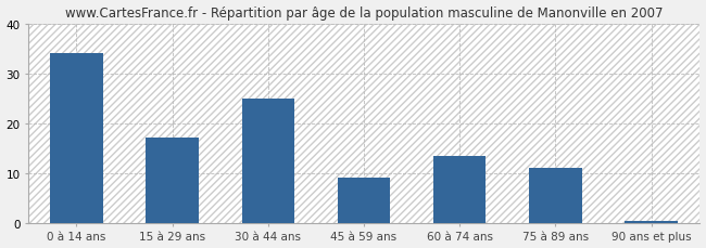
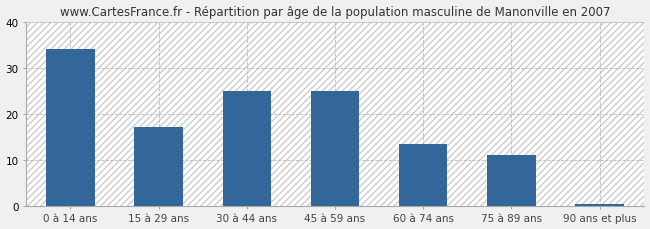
45 à 59 ans: 9.0 -> 25.0
